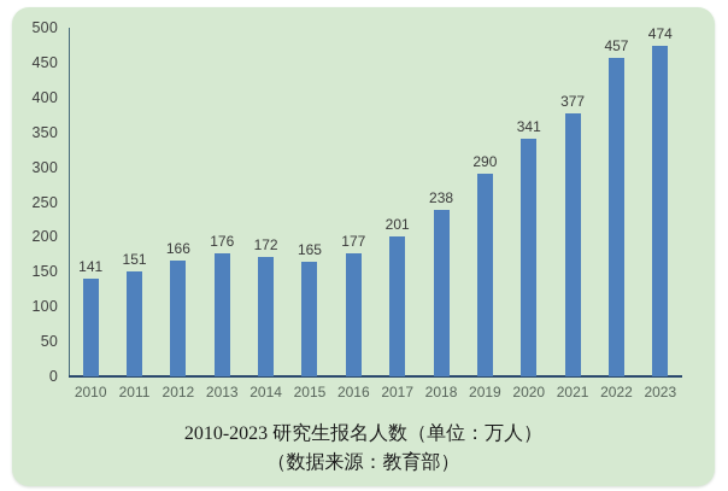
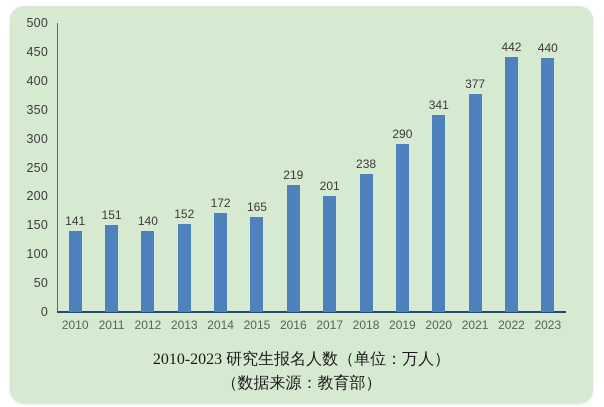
2012: 166 -> 140
2013: 176 -> 152
2016: 177 -> 219
2022: 457 -> 442
2023: 474 -> 440
